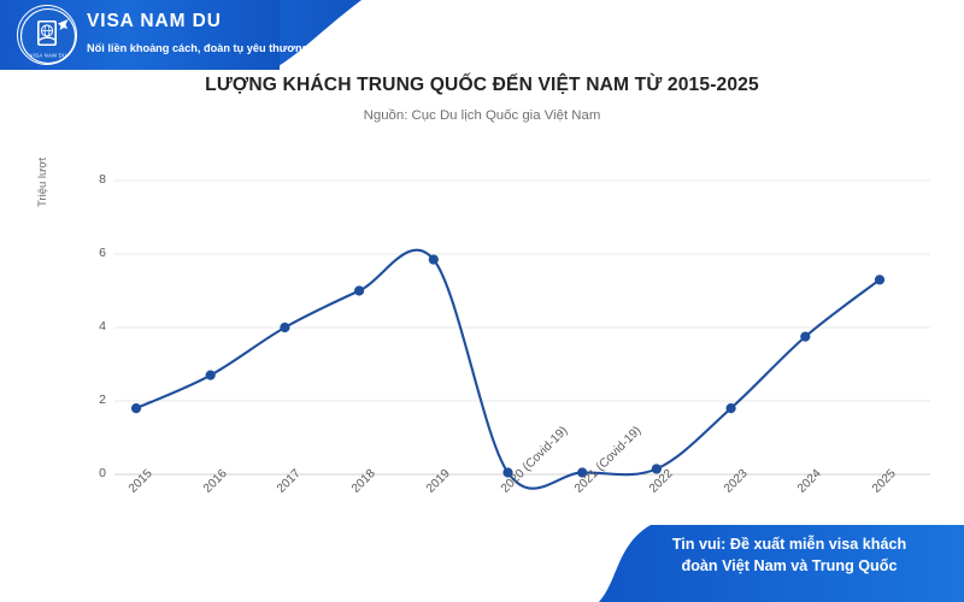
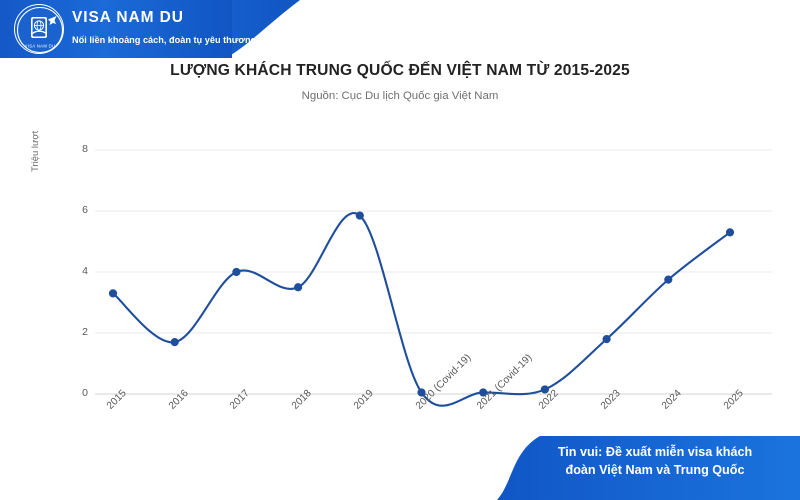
2015: 1.8 -> 3.3
2016: 2.7 -> 1.7
2018: 5.0 -> 3.5
